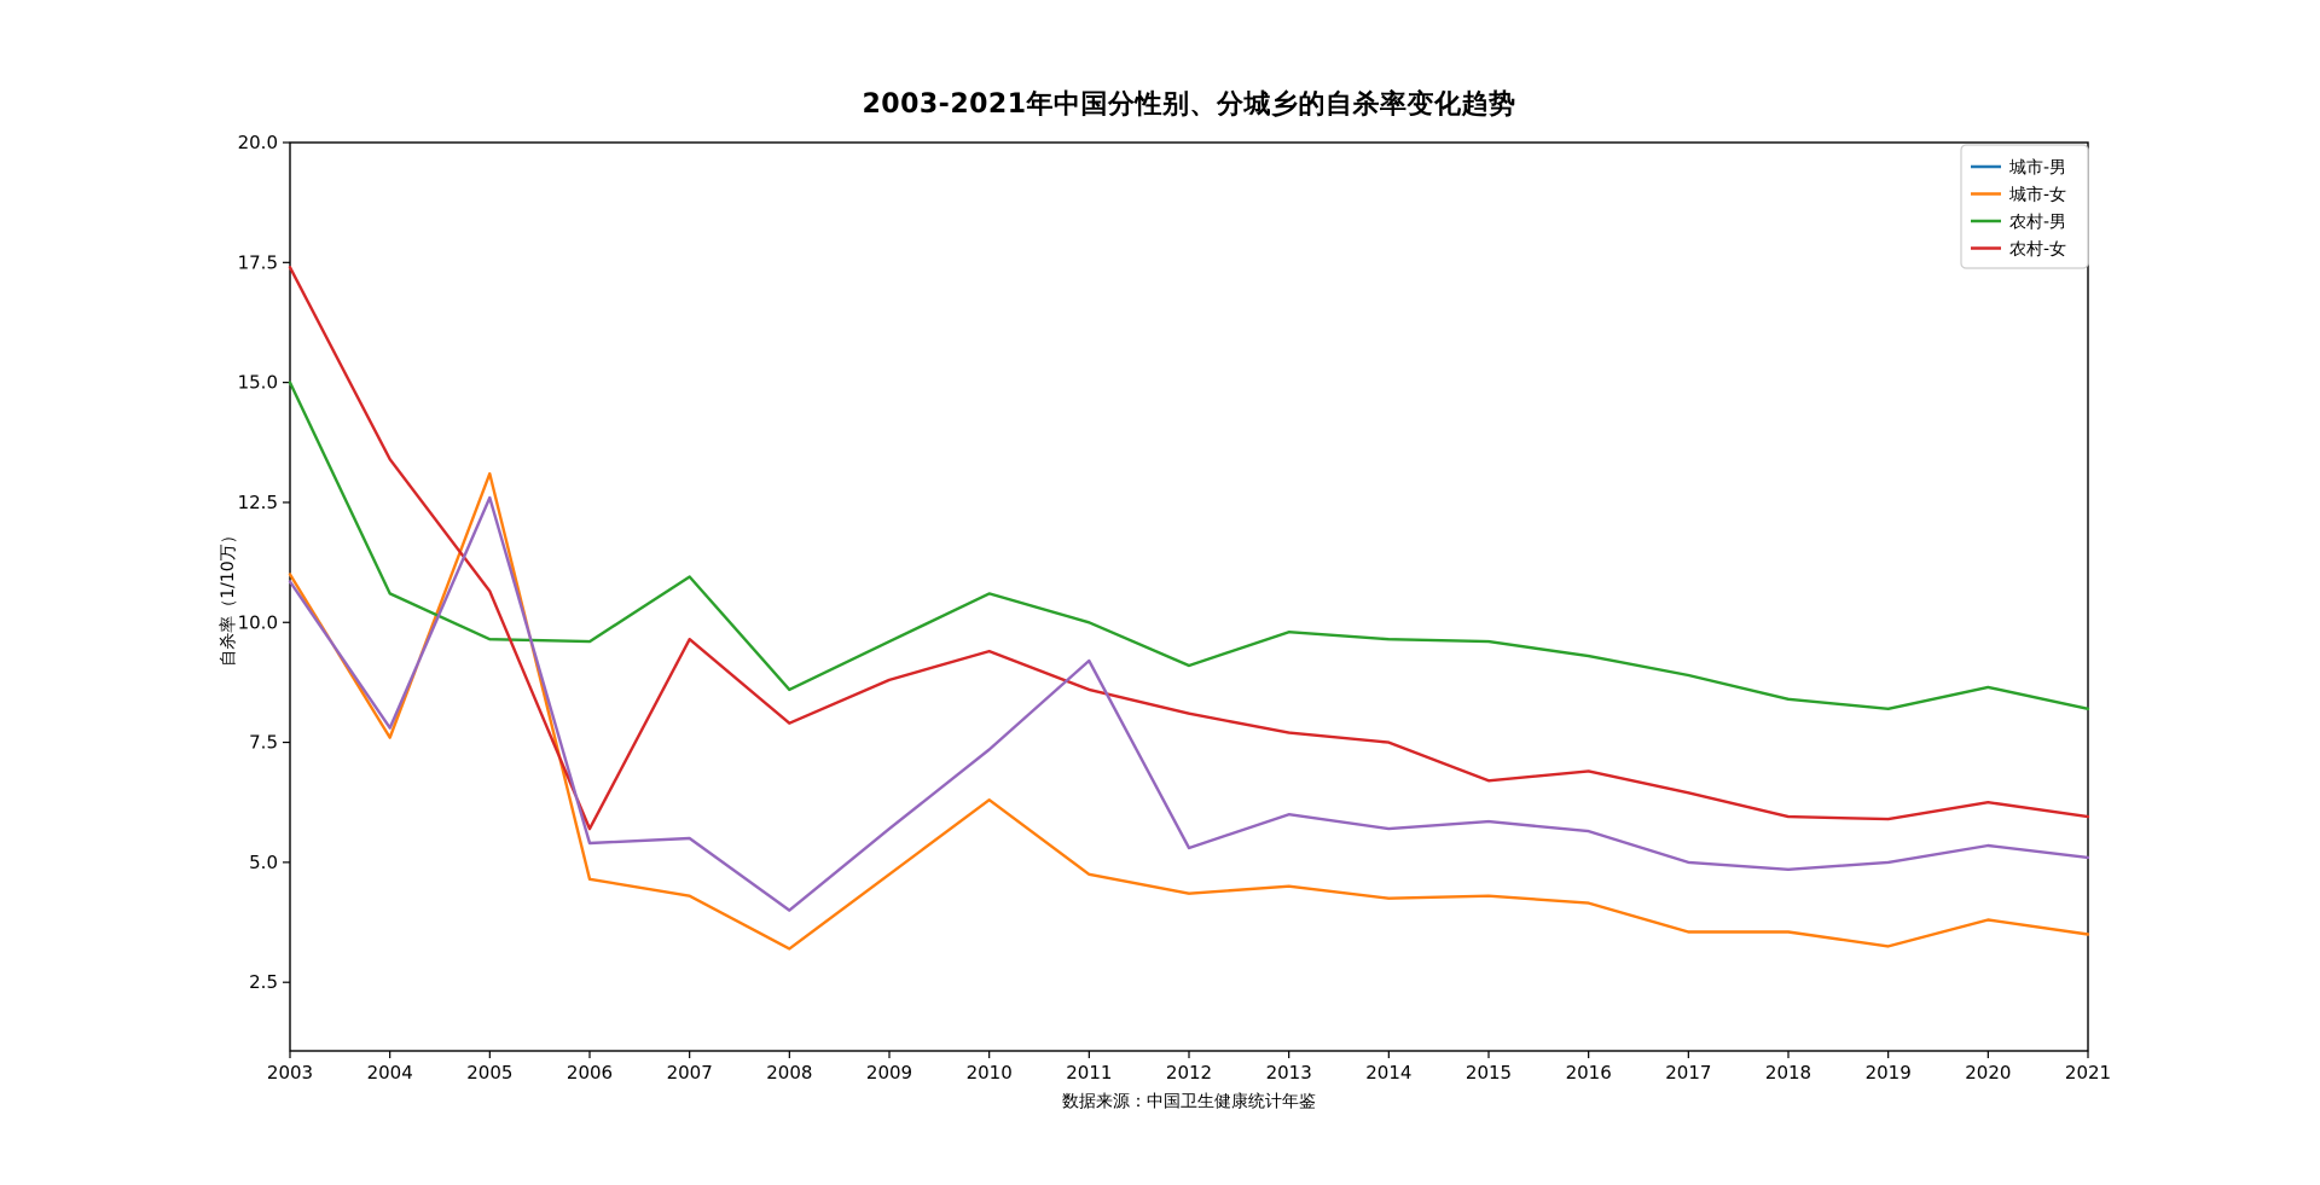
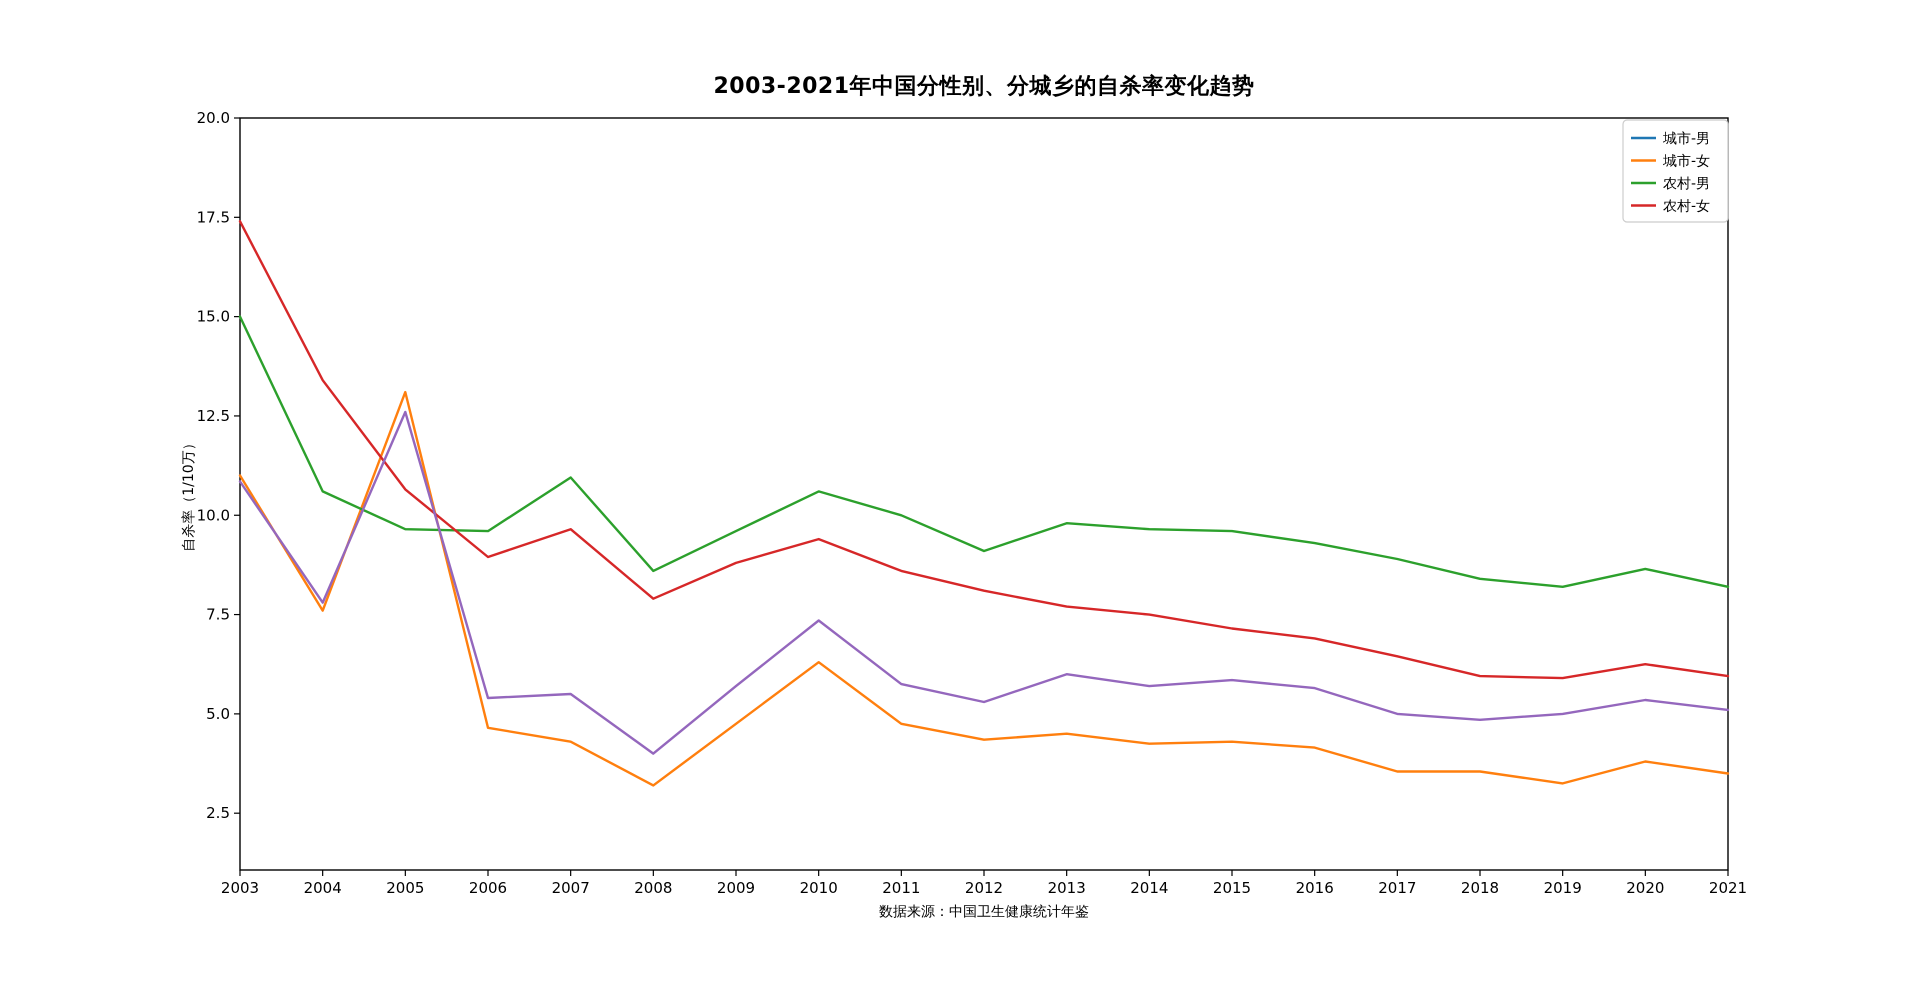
农村-女/2006: 5.7 -> 8.9
城市-男/2011: 9.2 -> 5.8
农村-女/2015: 6.7 -> 7.2
